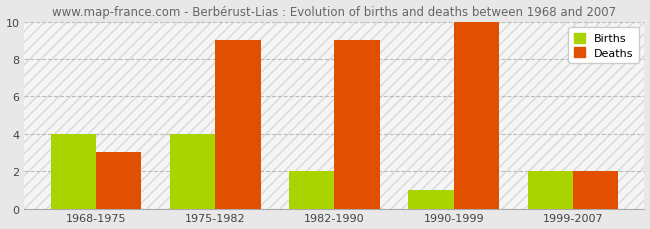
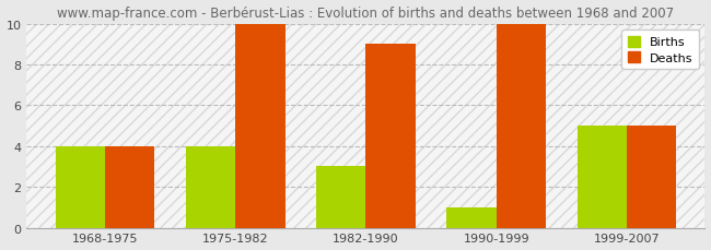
Deaths/1968-1975: 3 -> 4
Deaths/1975-1982: 9 -> 10
Births/1982-1990: 2 -> 3
Births/1999-2007: 2 -> 5
Deaths/1999-2007: 2 -> 5
